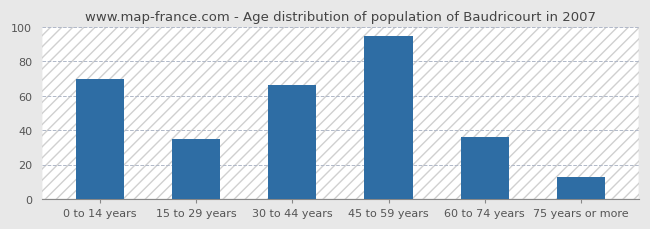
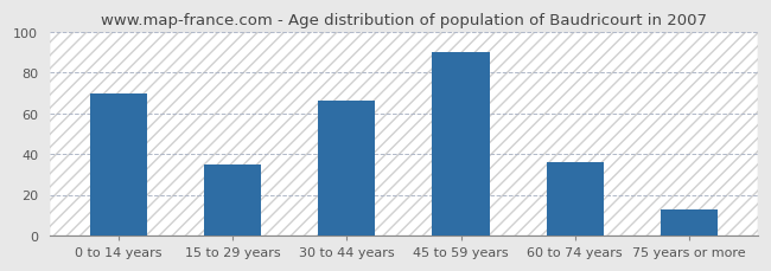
45 to 59 years: 95 -> 90
